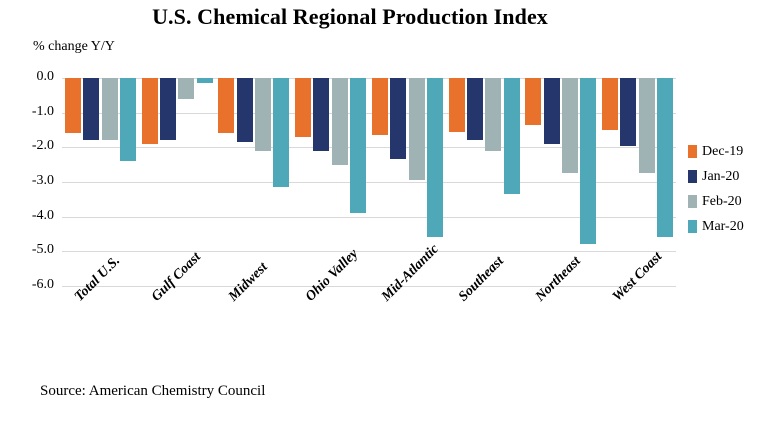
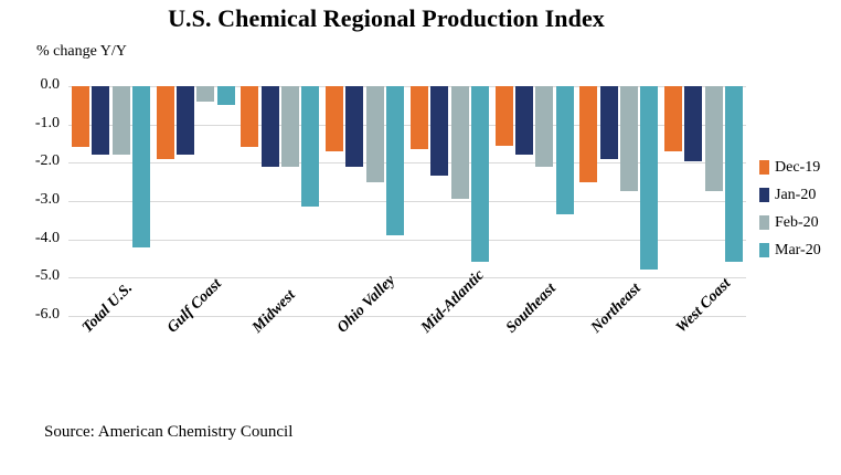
Mar-20/Total U.S.: -2.4 -> -4.2
Feb-20/Gulf Coast: -0.6 -> -0.4
Mar-20/Gulf Coast: -0.1 -> -0.5
Jan-20/Midwest: -1.9 -> -2.1
Dec-19/Northeast: -1.4 -> -2.5
Dec-19/West Coast: -1.5 -> -1.7
